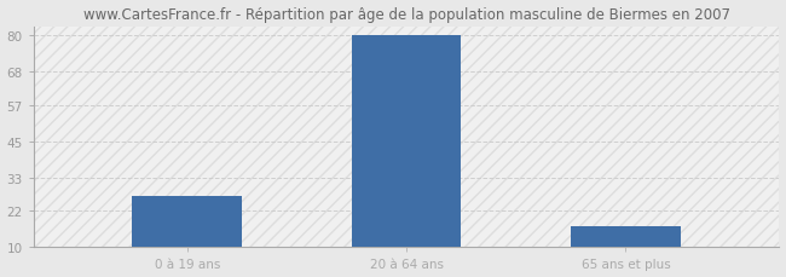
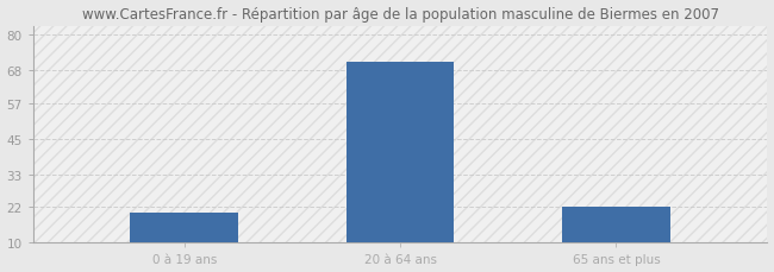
0 à 19 ans: 27 -> 20
20 à 64 ans: 80 -> 71
65 ans et plus: 17 -> 22
